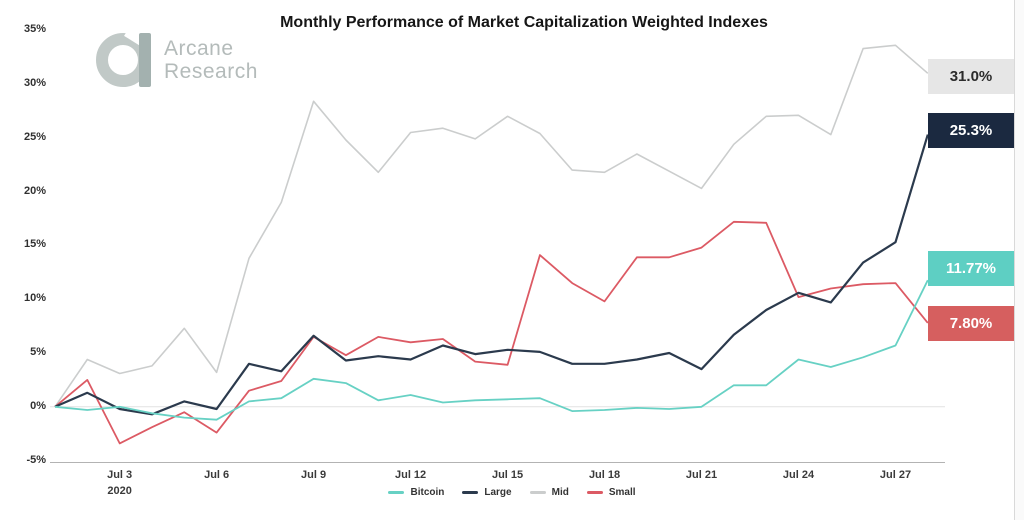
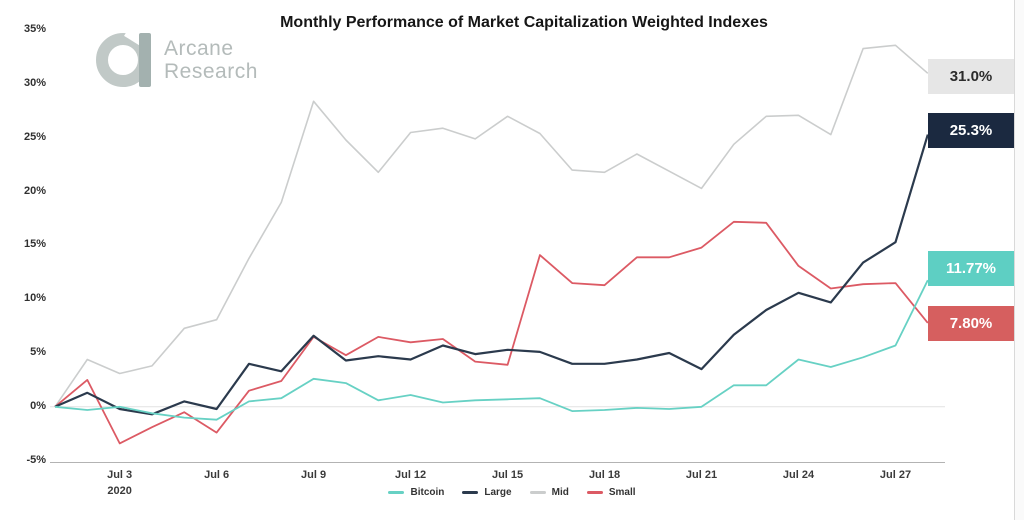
Mid/Jul 6: 3.2% -> 8.1%
Small/Jul 18: 9.8% -> 11.3%
Small/Jul 24: 10.2% -> 13.1%
